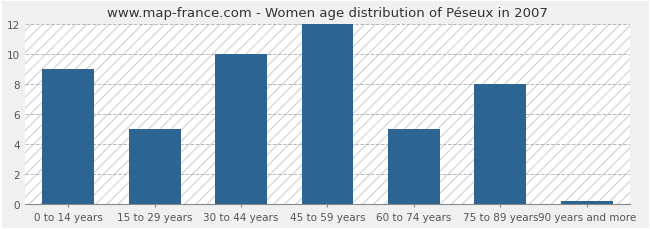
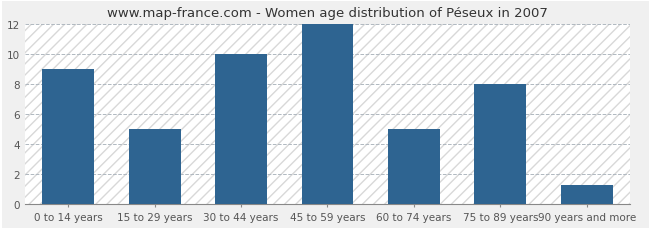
90 years and more: 0.2 -> 1.3
